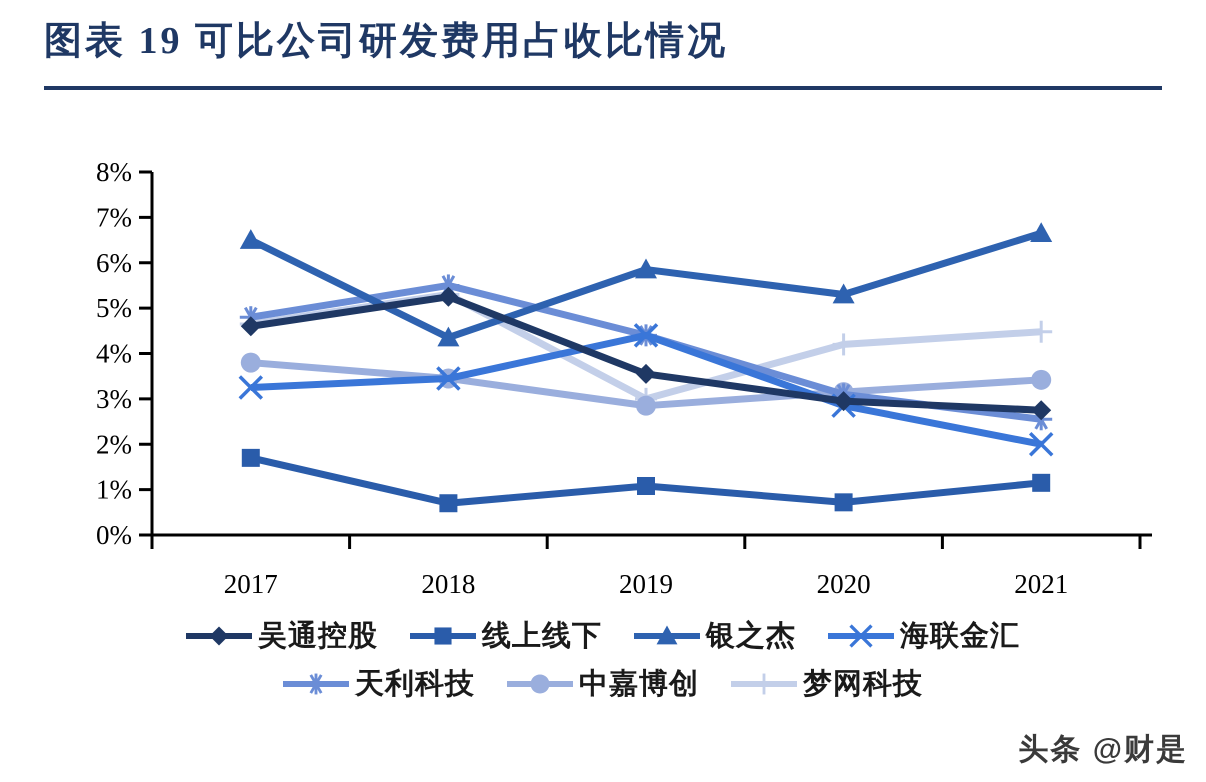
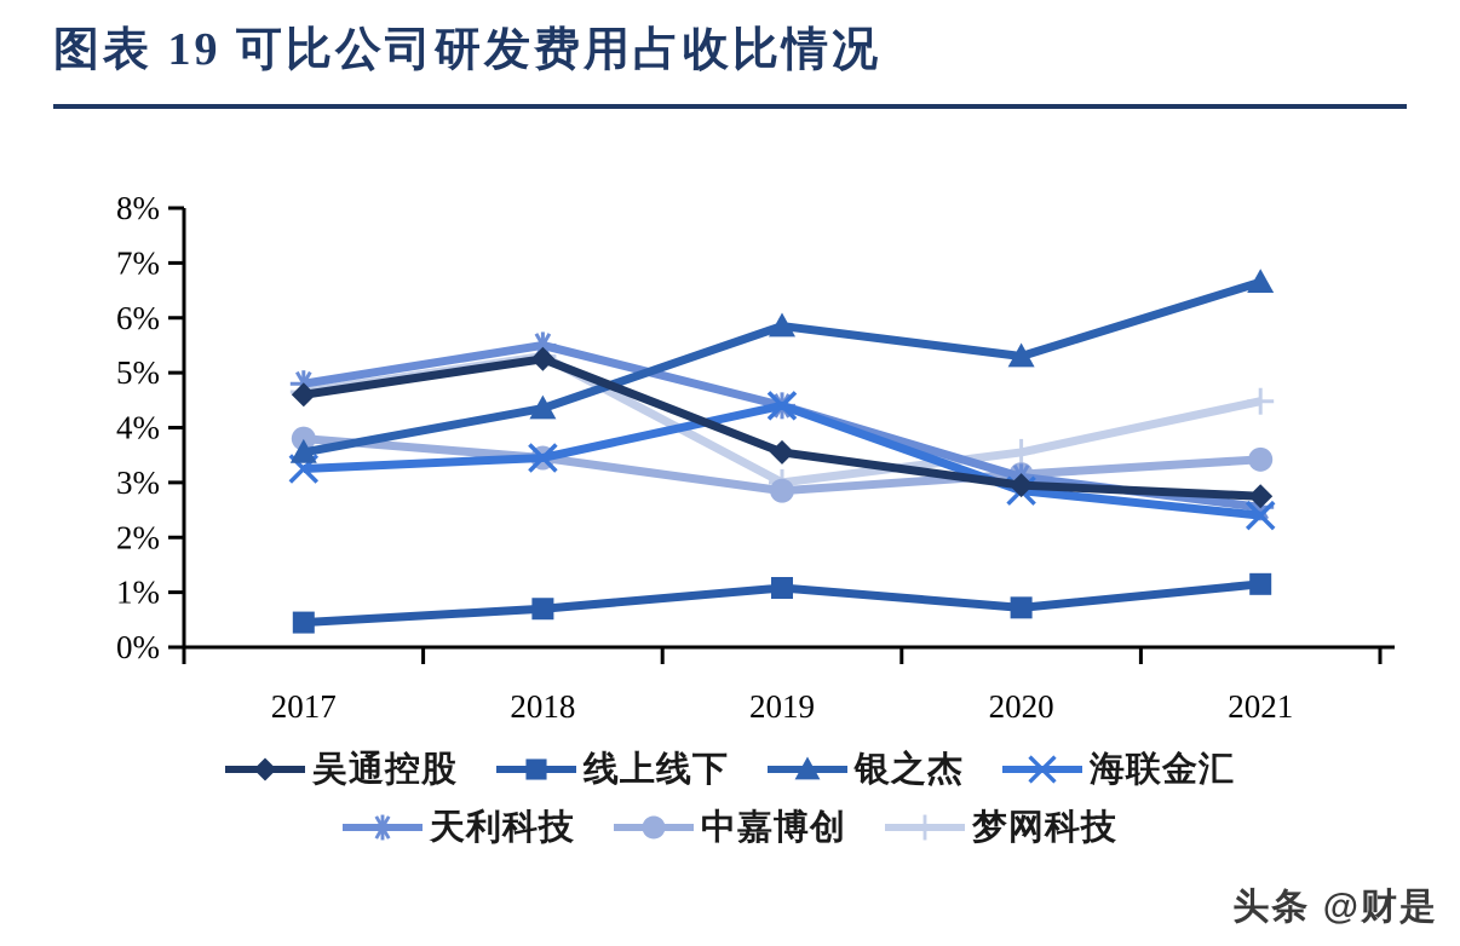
线上线下/2017: 1.7% -> 0.5%
银之杰/2017: 6.5% -> 3.5%
梦网科技/2020: 4.2% -> 3.5%
海联金汇/2021: 2.0% -> 2.4%
